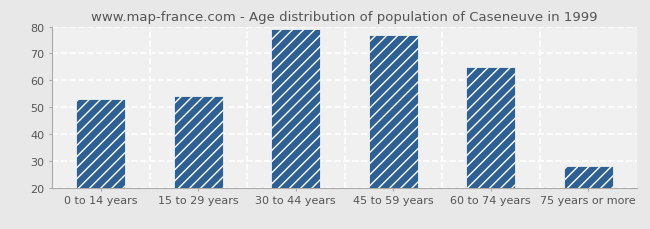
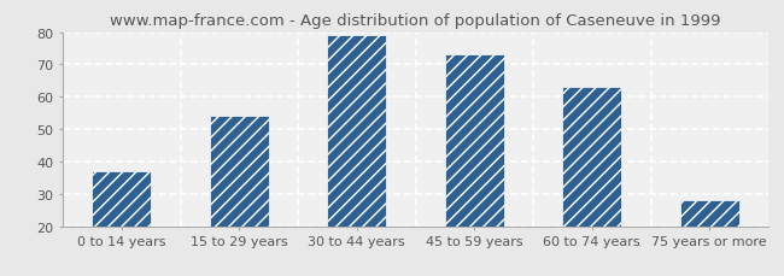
0 to 14 years: 53 -> 37
45 to 59 years: 77 -> 73
60 to 74 years: 65 -> 63
